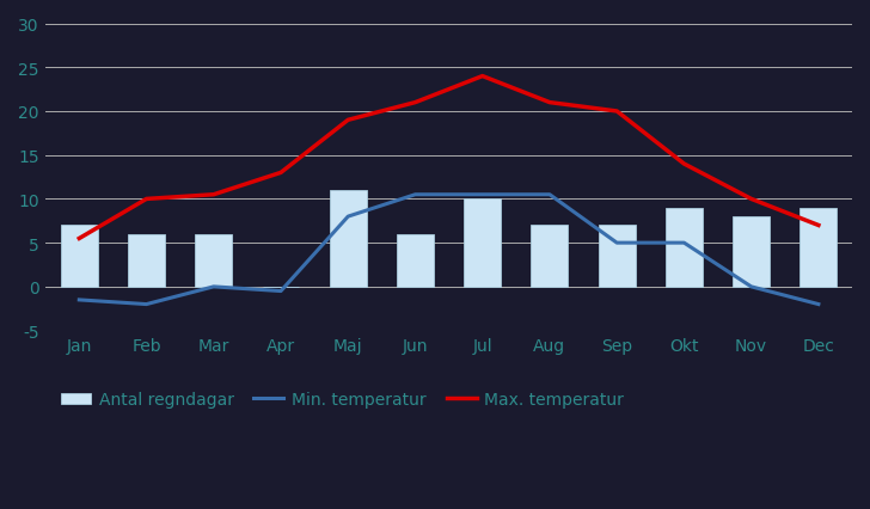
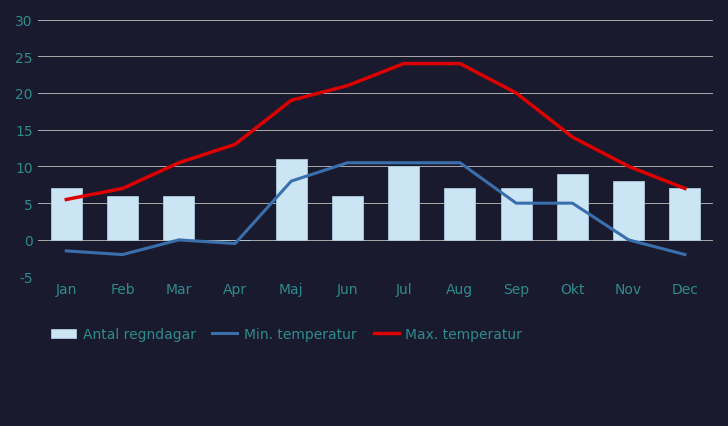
Max. temperatur/Feb: 10.0 -> 7.0
Max. temperatur/Aug: 21.0 -> 24.0
Antal regndagar/Dec: 9 -> 7
